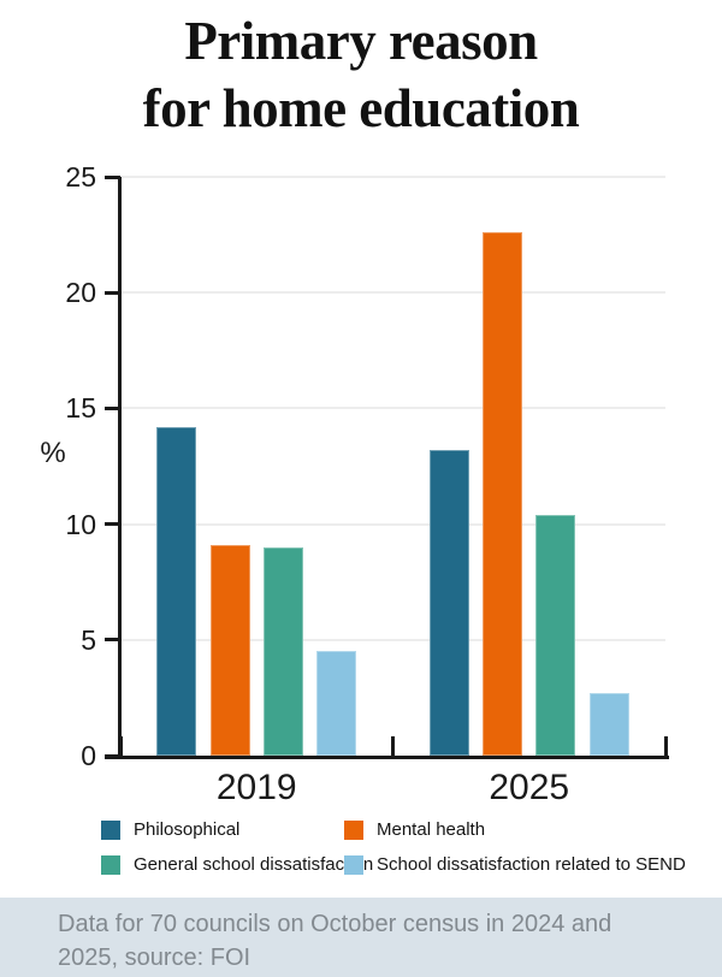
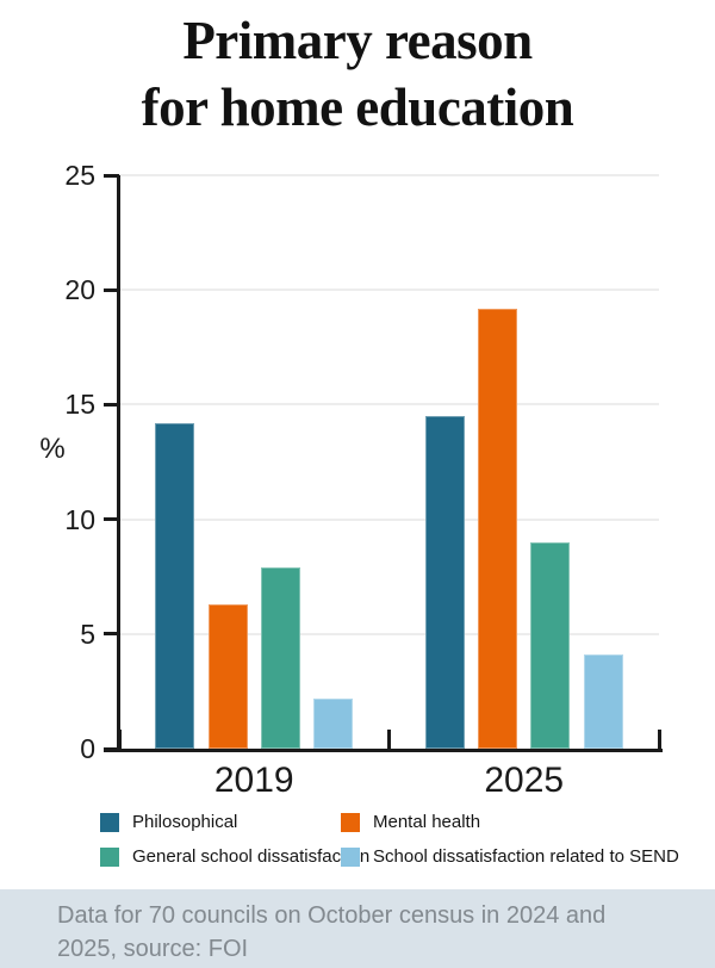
Mental health/2019: 9.1 -> 6.3
General school dissatisfaction/2019: 9.0 -> 7.9
School dissatisfaction related to SEND/2019: 4.5 -> 2.2
Philosophical/2025: 13.2 -> 14.5
Mental health/2025: 22.6 -> 19.2
General school dissatisfaction/2025: 10.4 -> 9.0
School dissatisfaction related to SEND/2025: 2.7 -> 4.1
